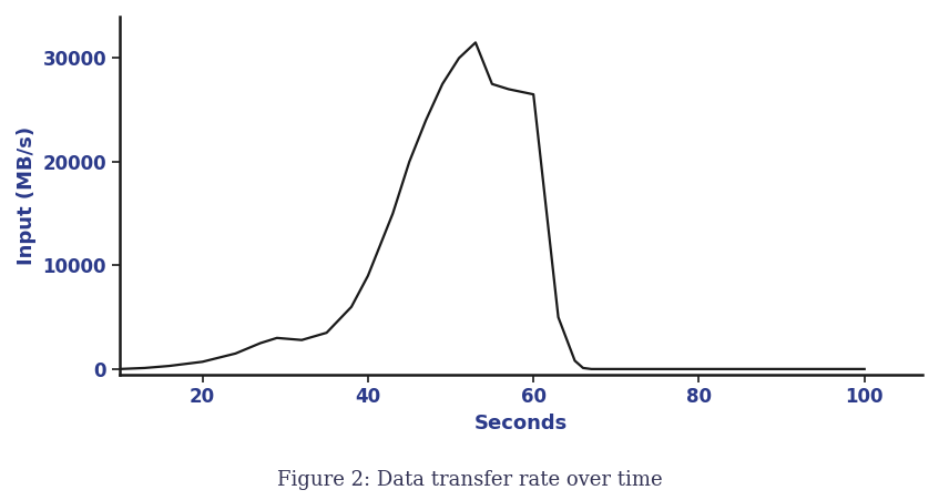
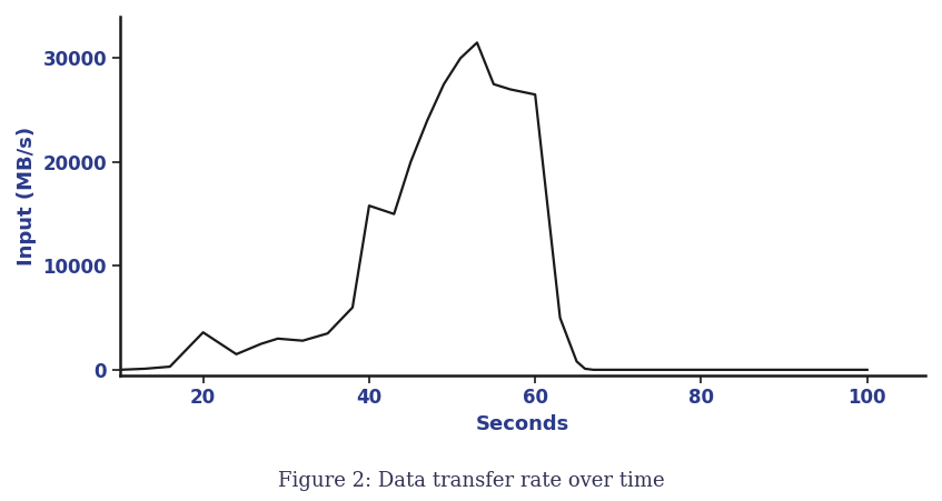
20: 700 -> 3600
40: 9000 -> 15800
